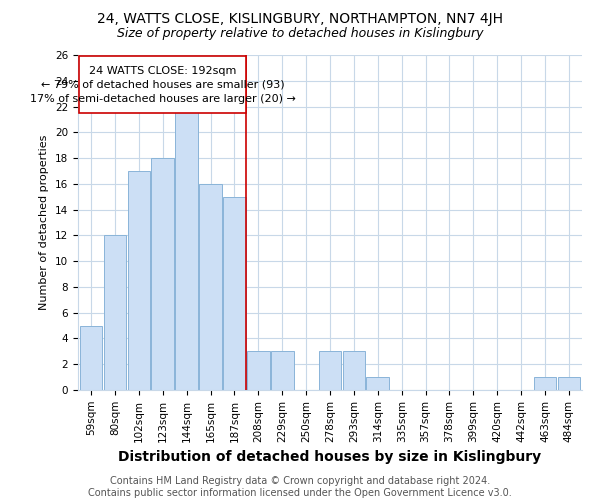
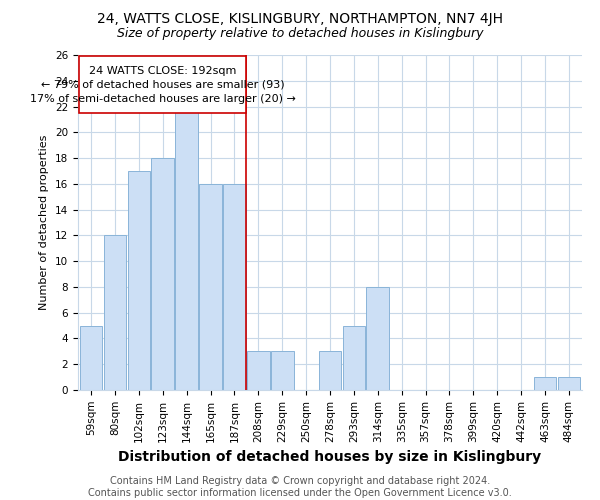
187sqm: 15 -> 16
293sqm: 3 -> 5
314sqm: 1 -> 8
